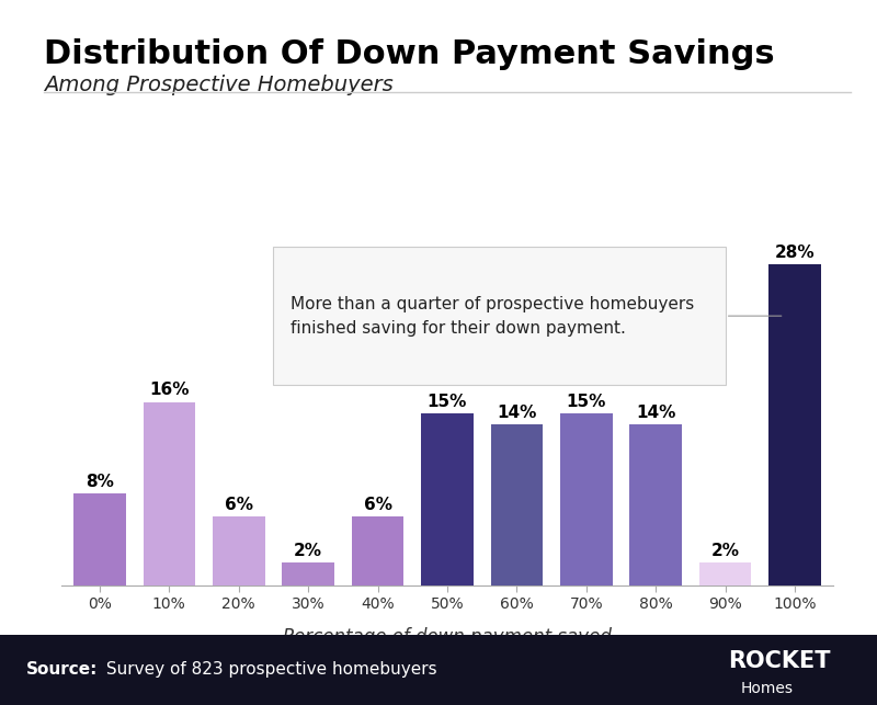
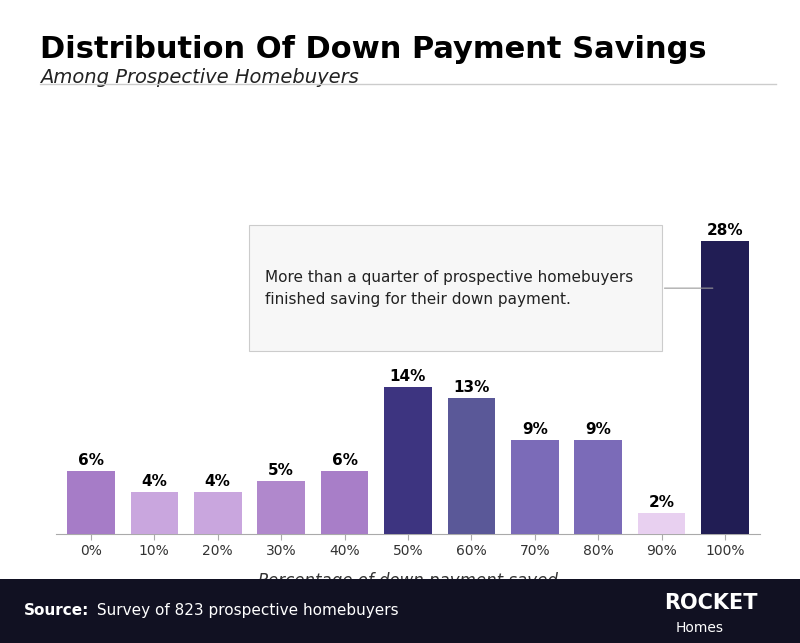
0%: 8% -> 6%
10%: 16% -> 4%
20%: 6% -> 4%
30%: 2% -> 5%
50%: 15% -> 14%
60%: 14% -> 13%
70%: 15% -> 9%
80%: 14% -> 9%
